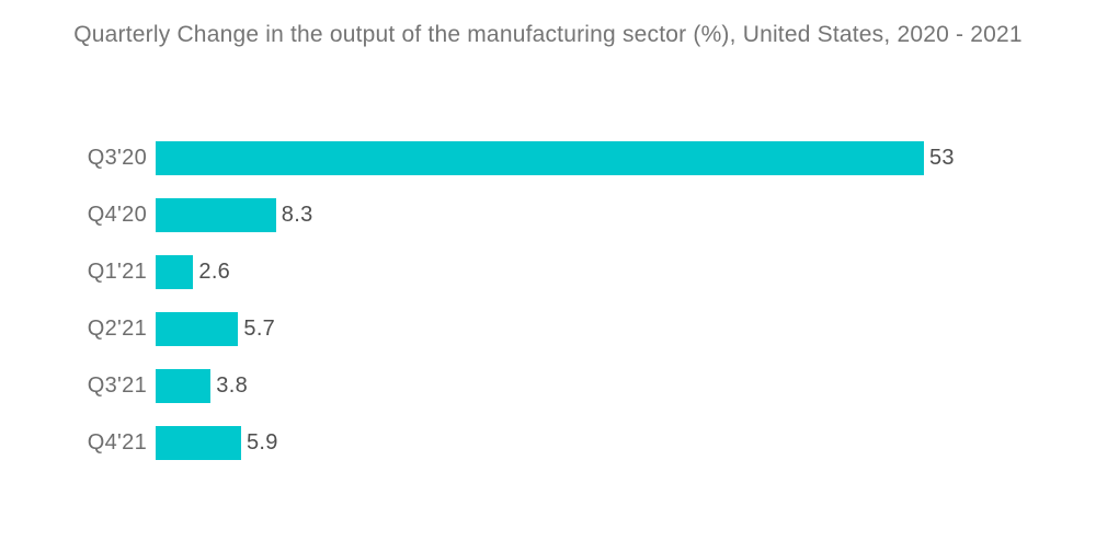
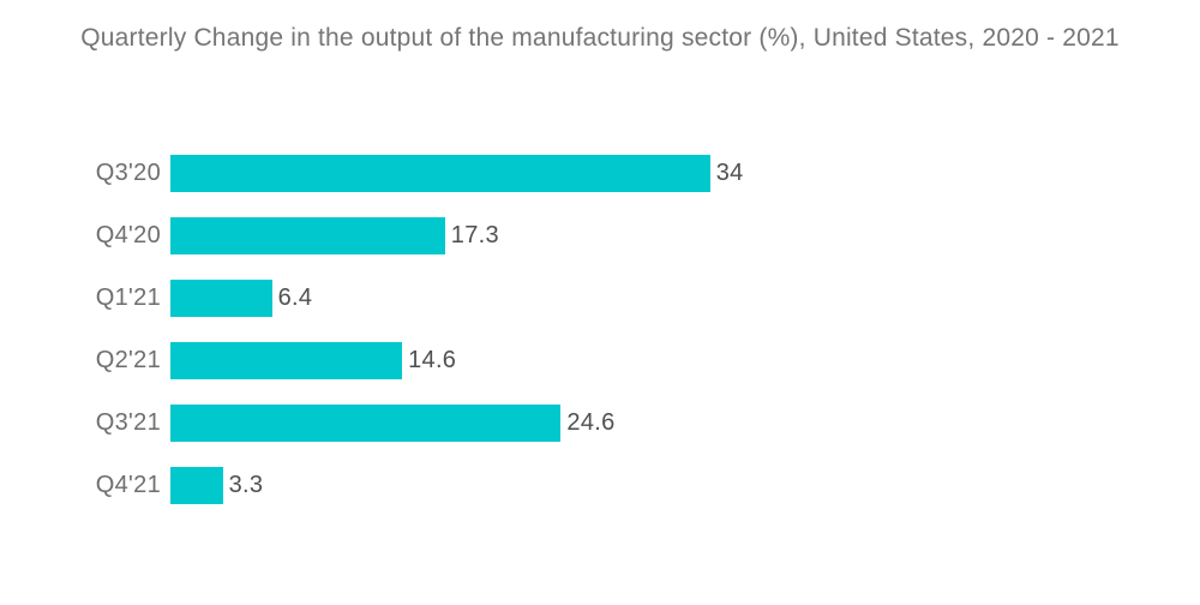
Q3'20: 53 -> 34
Q4'20: 8.3 -> 17.3
Q1'21: 2.6 -> 6.4
Q2'21: 5.7 -> 14.6
Q3'21: 3.8 -> 24.6
Q4'21: 5.9 -> 3.3
